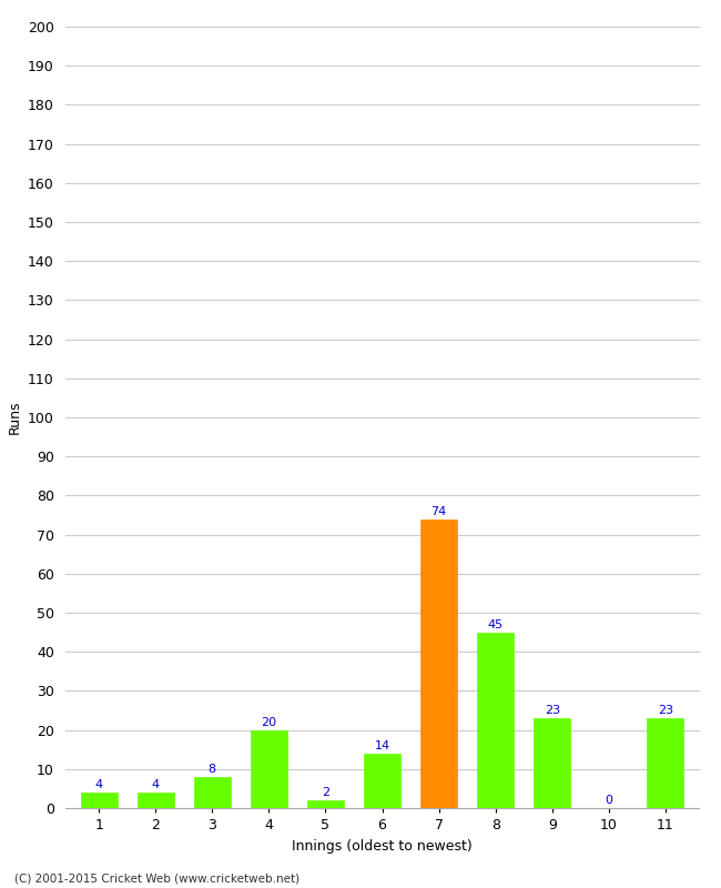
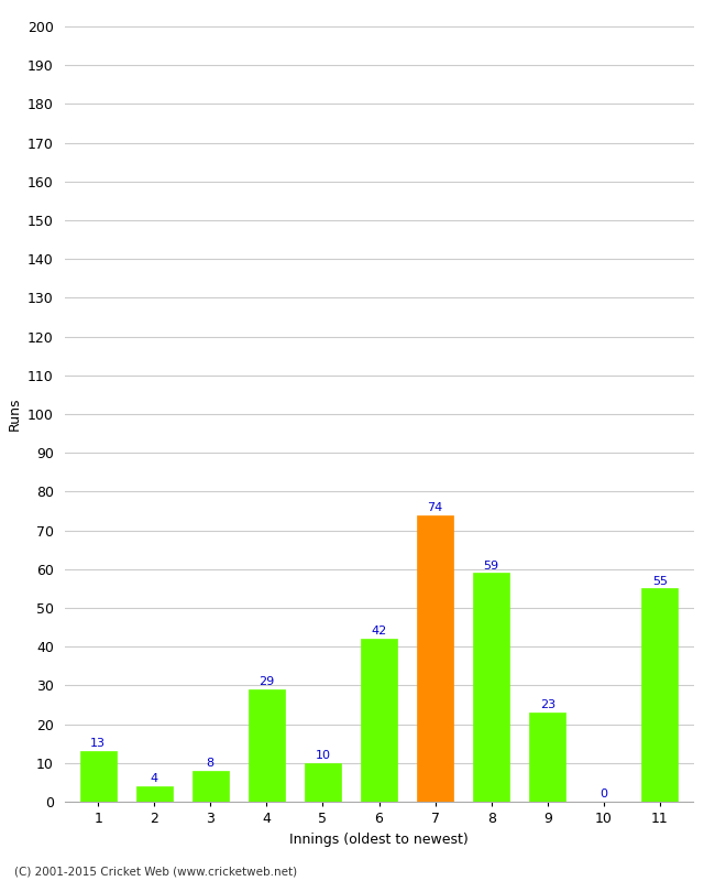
1: 4 -> 13
4: 20 -> 29
5: 2 -> 10
6: 14 -> 42
8: 45 -> 59
11: 23 -> 55
